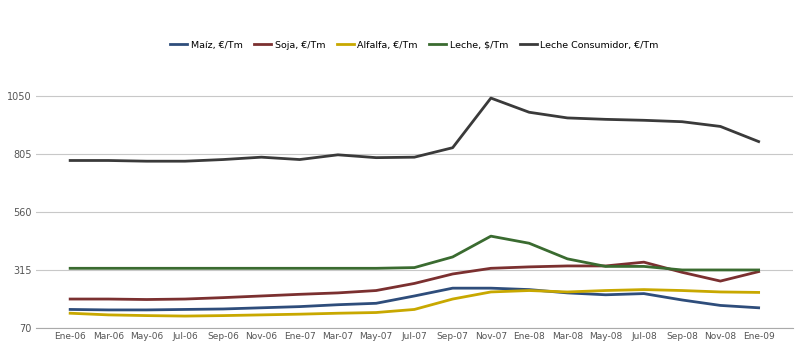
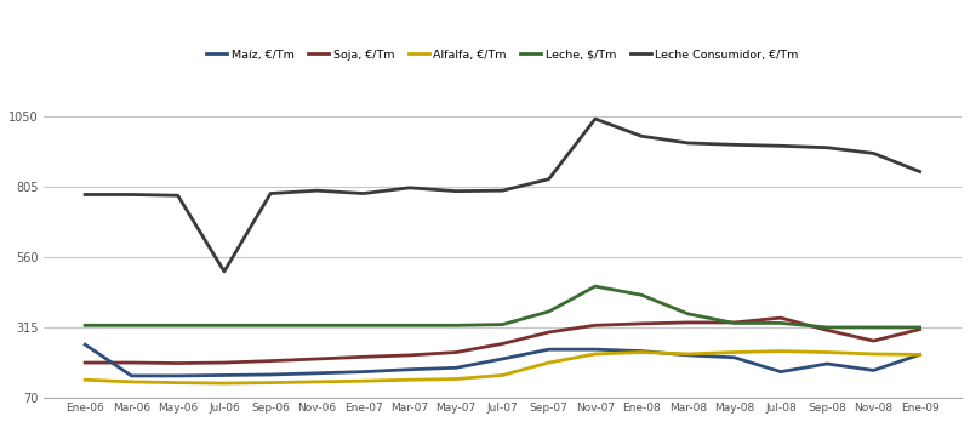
Maíz, €/Tm/Ene-06: 148 -> 255
Leche Consumidor, €/Tm/Jul-06: 775 -> 510
Maíz, €/Tm/Jul-08: 215 -> 160
Maíz, €/Tm/Ene-09: 155 -> 220
